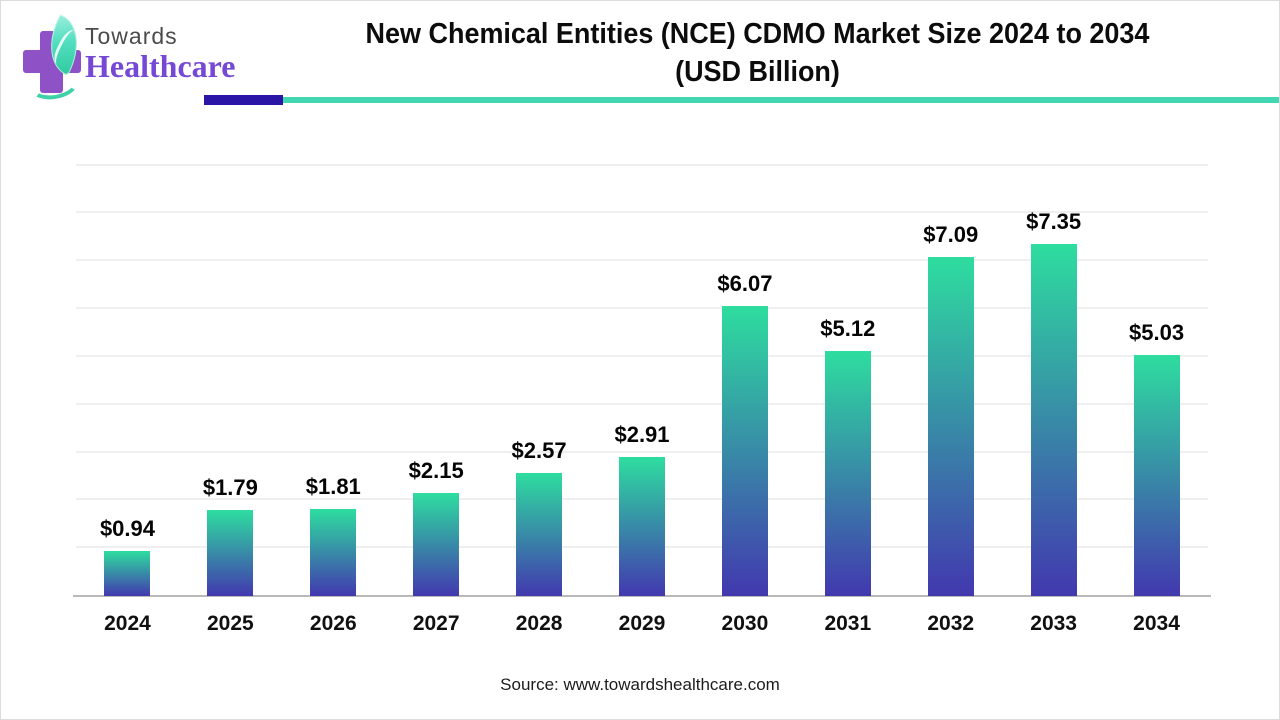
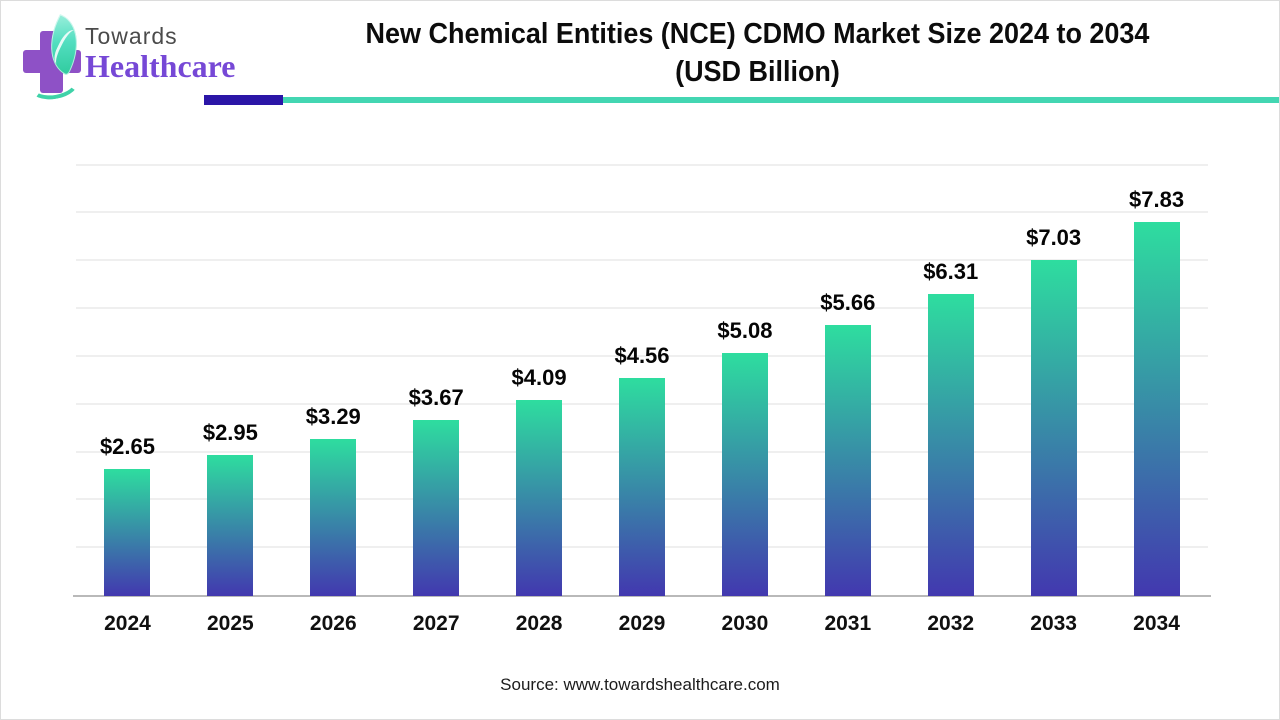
2024: $0.94 -> $2.65
2025: $1.79 -> $2.95
2026: $1.81 -> $3.29
2027: $2.15 -> $3.67
2028: $2.57 -> $4.09
2029: $2.91 -> $4.56
2030: $6.07 -> $5.08
2031: $5.12 -> $5.66
2032: $7.09 -> $6.31
2033: $7.35 -> $7.03
2034: $5.03 -> $7.83
